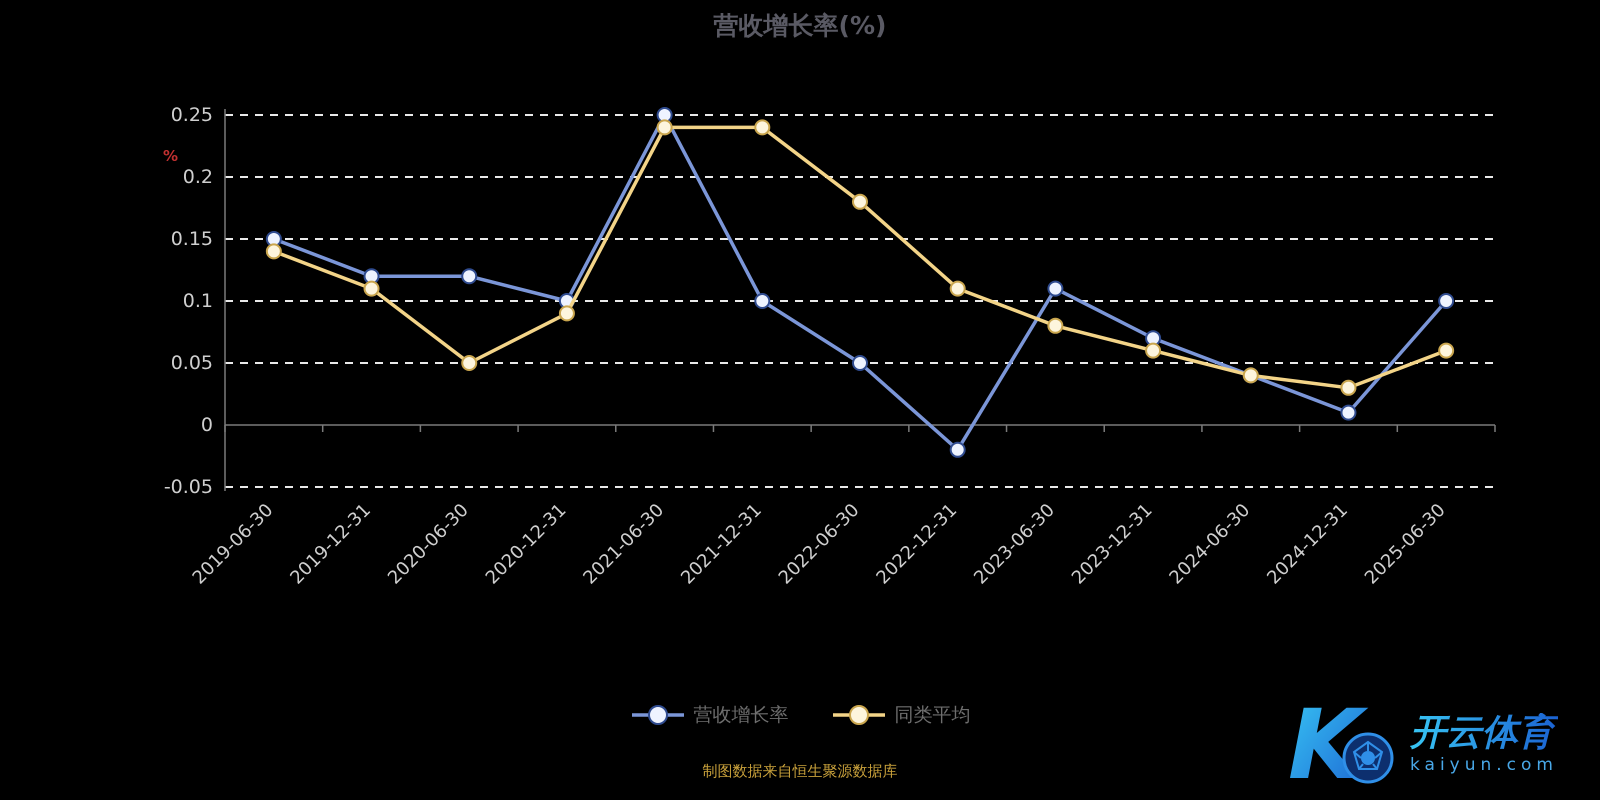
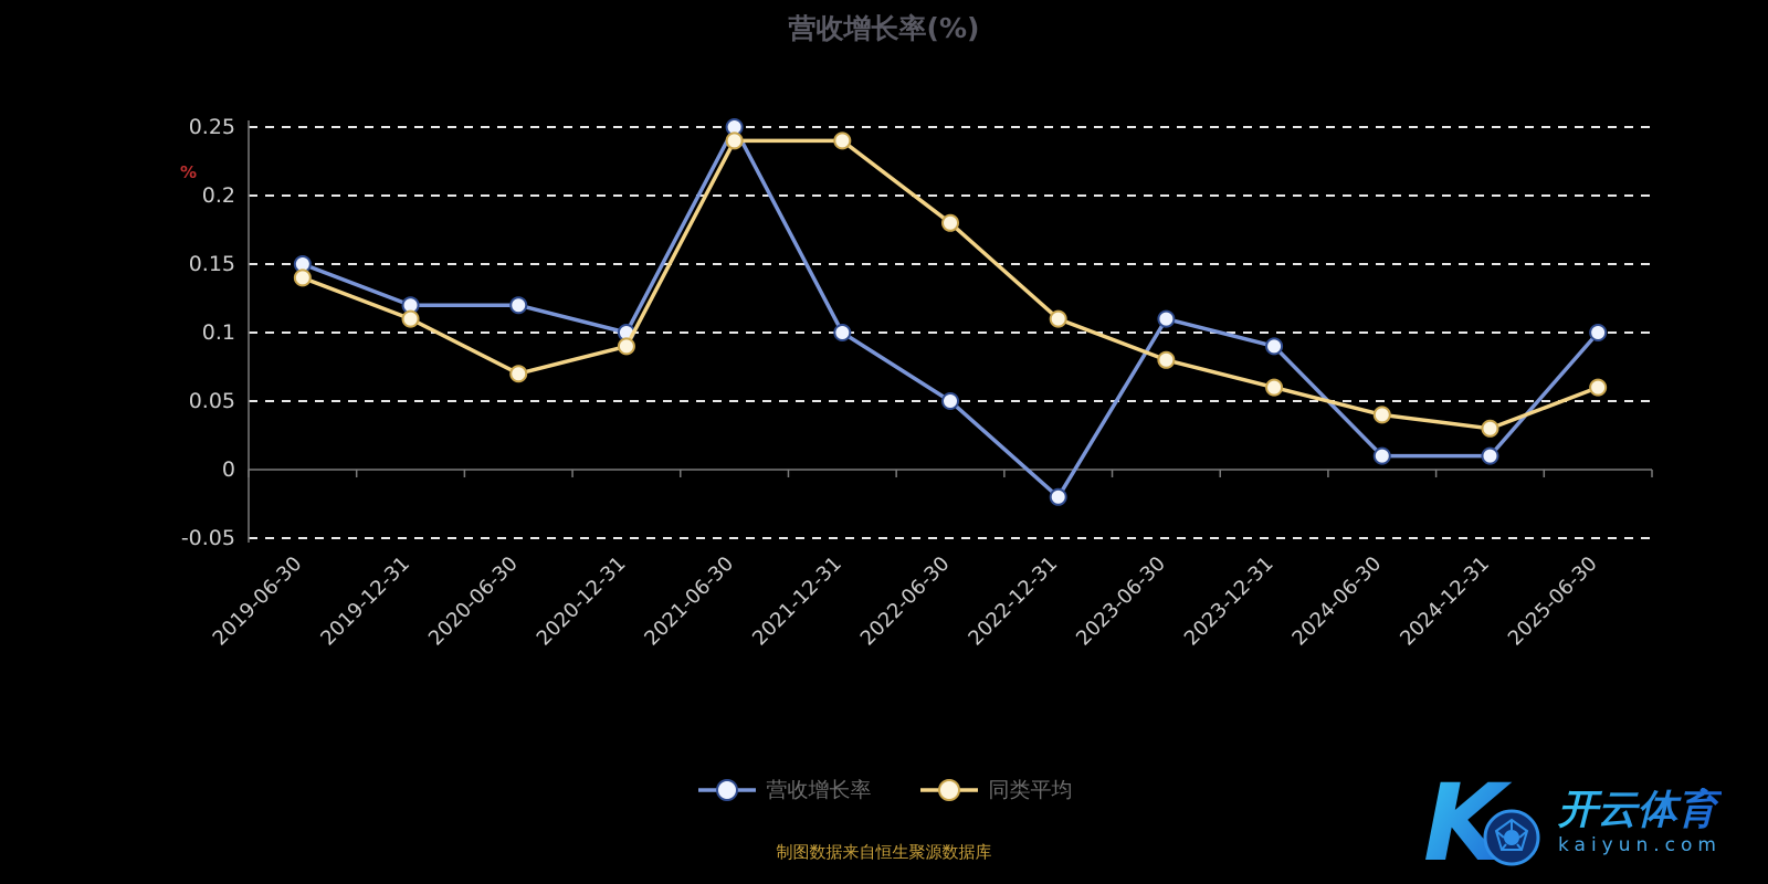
同类平均/2020-06-30: 0.05 -> 0.07
营收增长率/2023-12-31: 0.07 -> 0.09
营收增长率/2024-06-30: 0.04 -> 0.01
